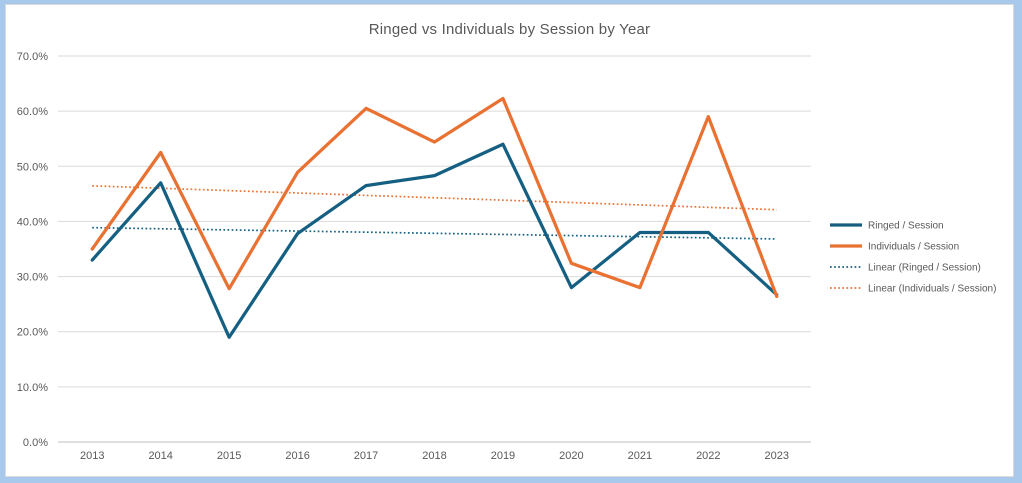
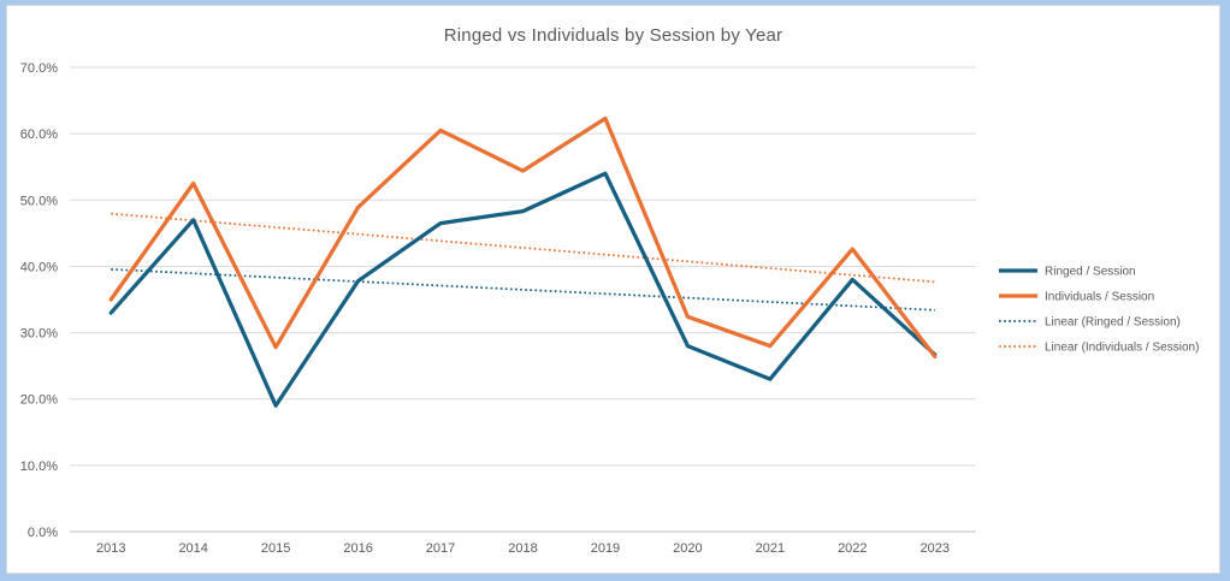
Ringed / Session/2021: 38% -> 23%
Individuals / Session/2022: 59% -> 43%
